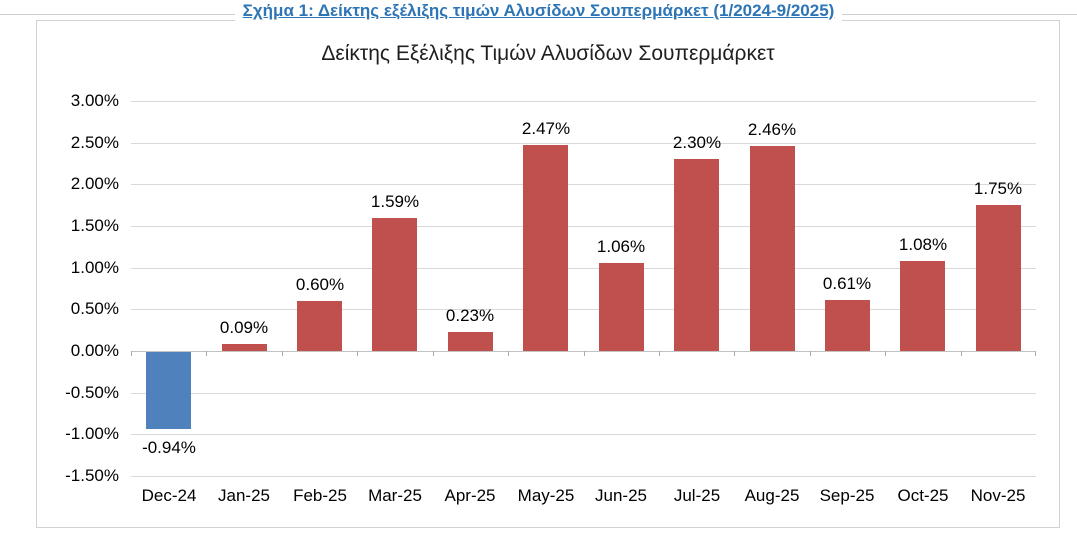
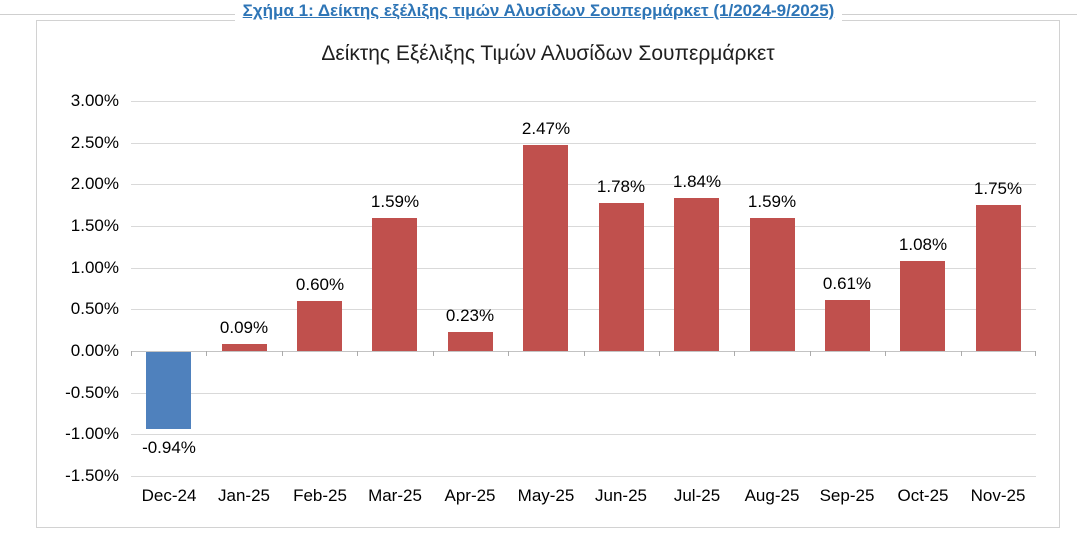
Jun-25: 1.06% -> 1.78%
Jul-25: 2.30% -> 1.84%
Aug-25: 2.46% -> 1.59%
